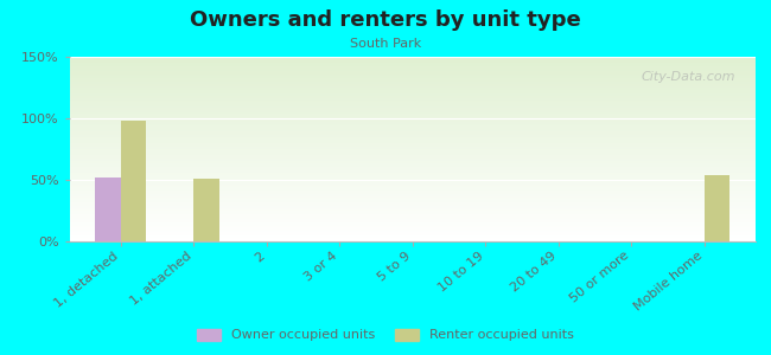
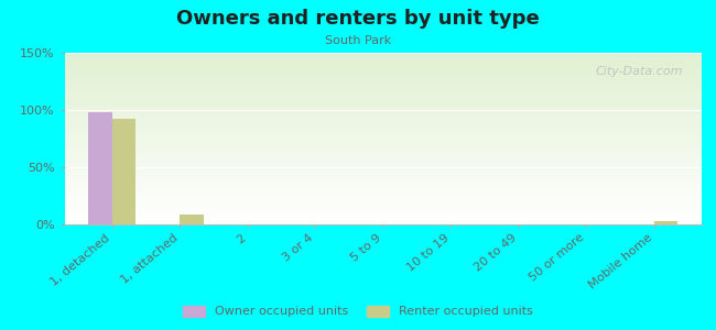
Owner occupied units/1, detached: 52% -> 98%
Renter occupied units/1, detached: 98% -> 92%
Renter occupied units/1, attached: 51% -> 9%
Renter occupied units/Mobile home: 54% -> 3%
